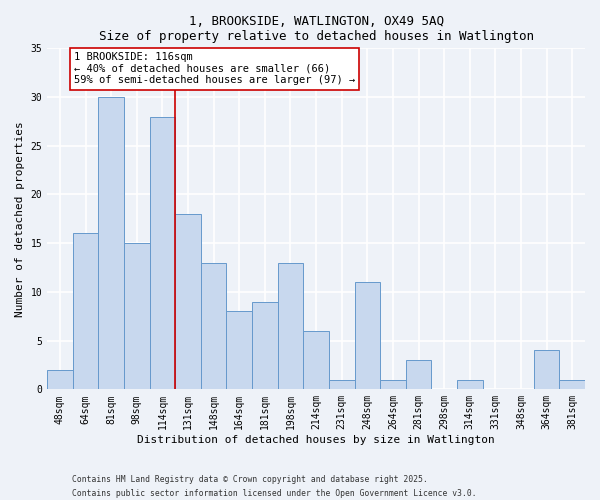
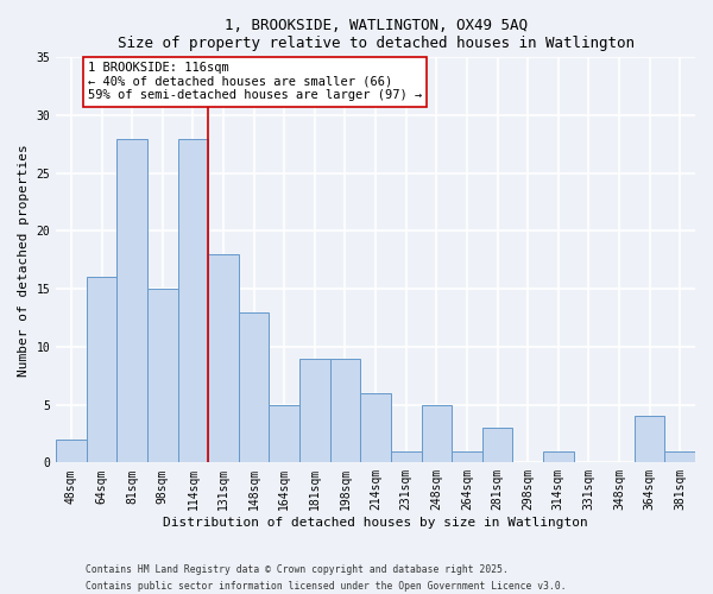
81sqm: 30 -> 28
164sqm: 8 -> 5
198sqm: 13 -> 9
248sqm: 11 -> 5
